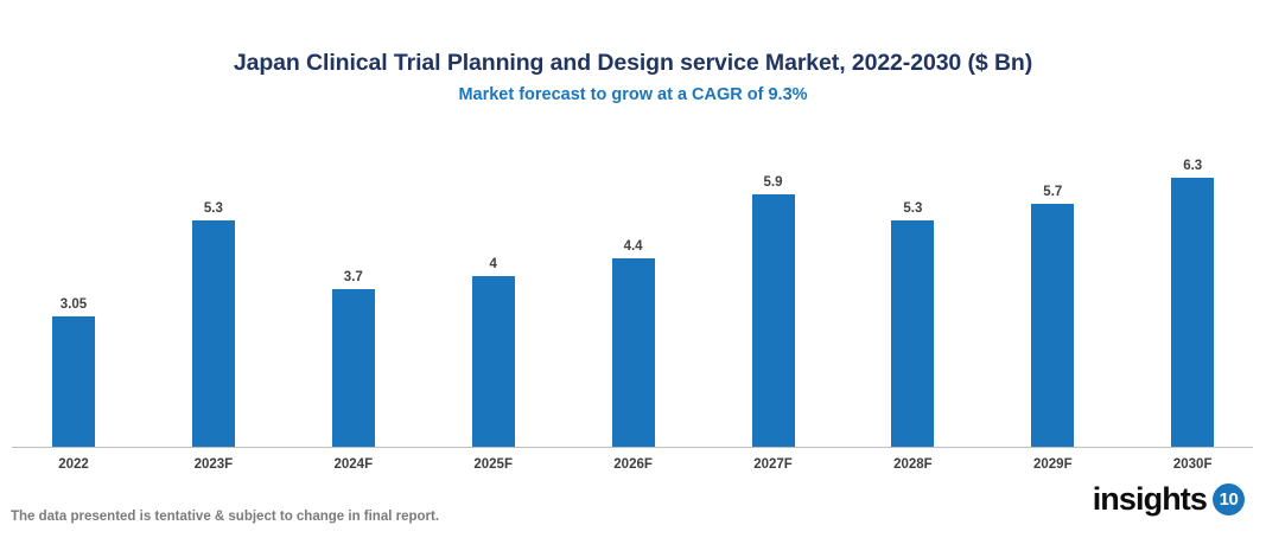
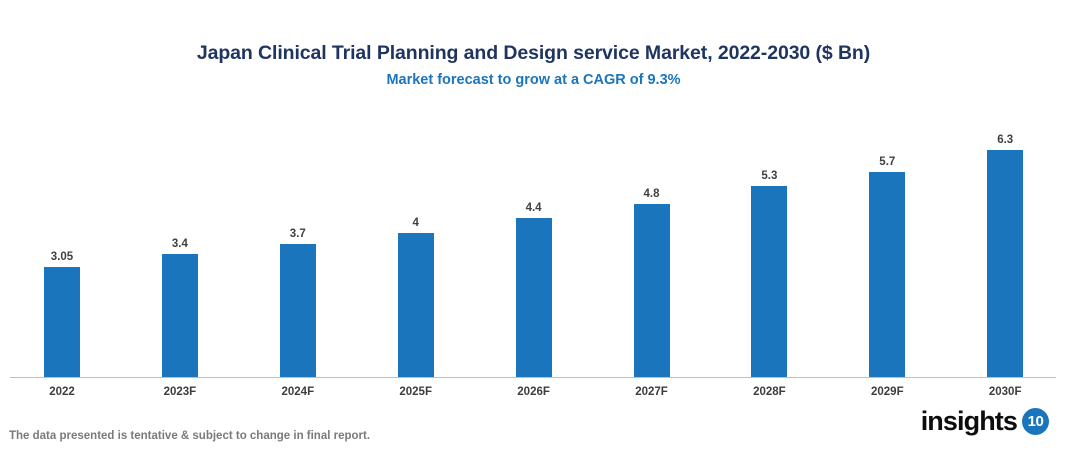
2023F: 5.3 -> 3.4
2027F: 5.9 -> 4.8
